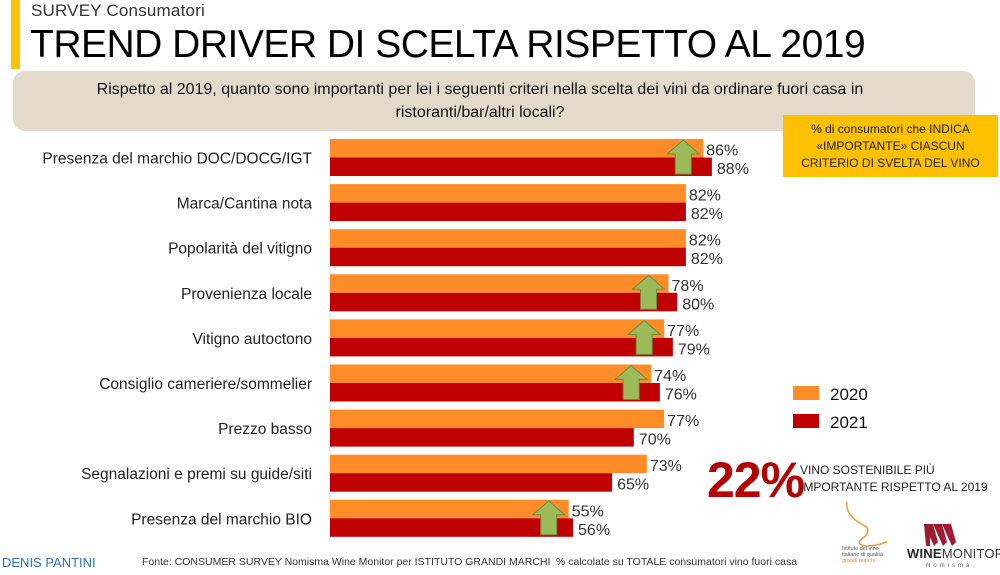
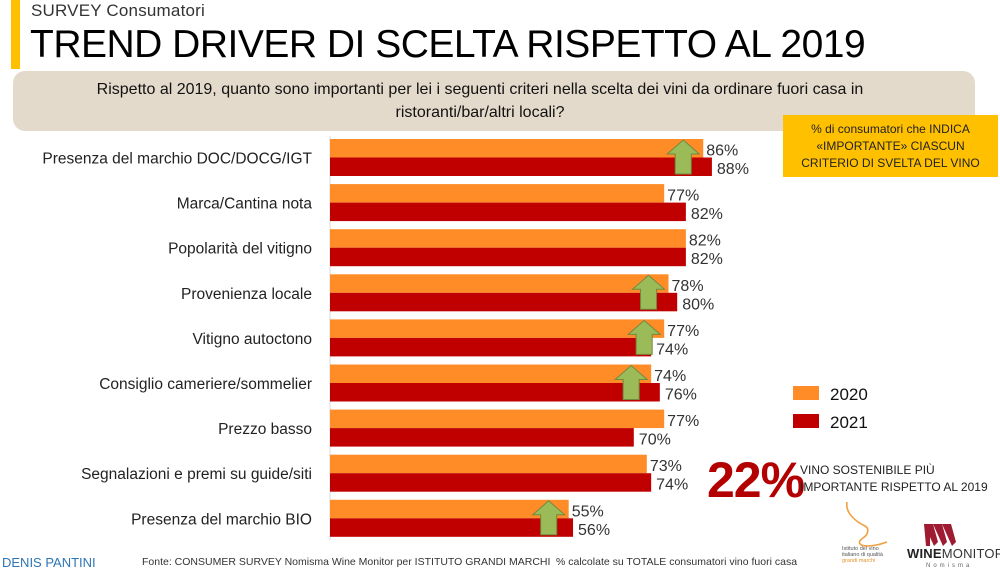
2020/Marca/Cantina nota: 82% -> 77%
2021/Vitigno autoctono: 79% -> 74%
2021/Segnalazioni e premi su guide/siti: 65% -> 74%
